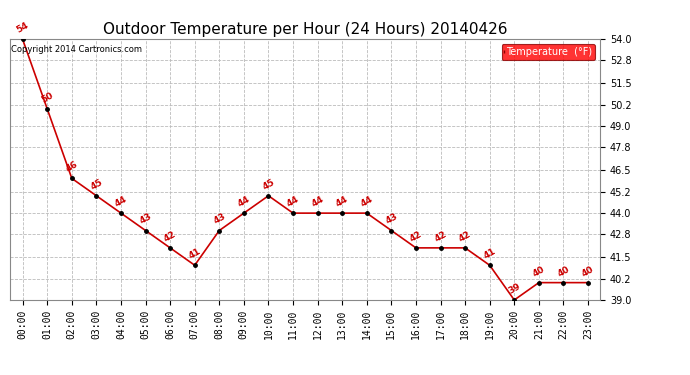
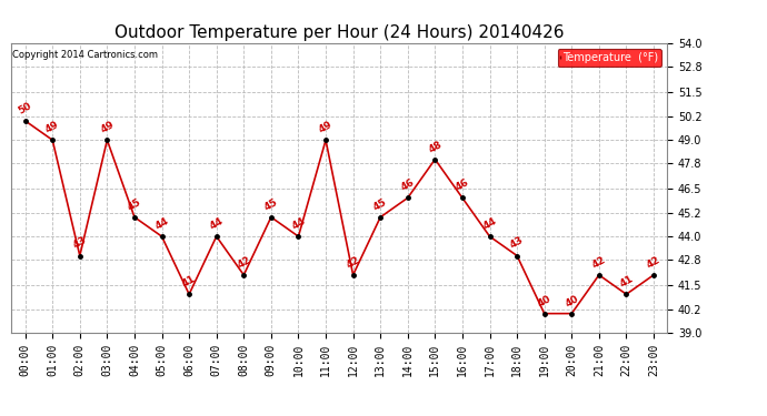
00:00: 54 -> 50
01:00: 50 -> 49
02:00: 46 -> 43
03:00: 45 -> 49
04:00: 44 -> 45
05:00: 43 -> 44
06:00: 42 -> 41
07:00: 41 -> 44
08:00: 43 -> 42
09:00: 44 -> 45
10:00: 45 -> 44
11:00: 44 -> 49
12:00: 44 -> 42
13:00: 44 -> 45
14:00: 44 -> 46
15:00: 43 -> 48
16:00: 42 -> 46
17:00: 42 -> 44
18:00: 42 -> 43
19:00: 41 -> 40
20:00: 39 -> 40
21:00: 40 -> 42
22:00: 40 -> 41
23:00: 40 -> 42
